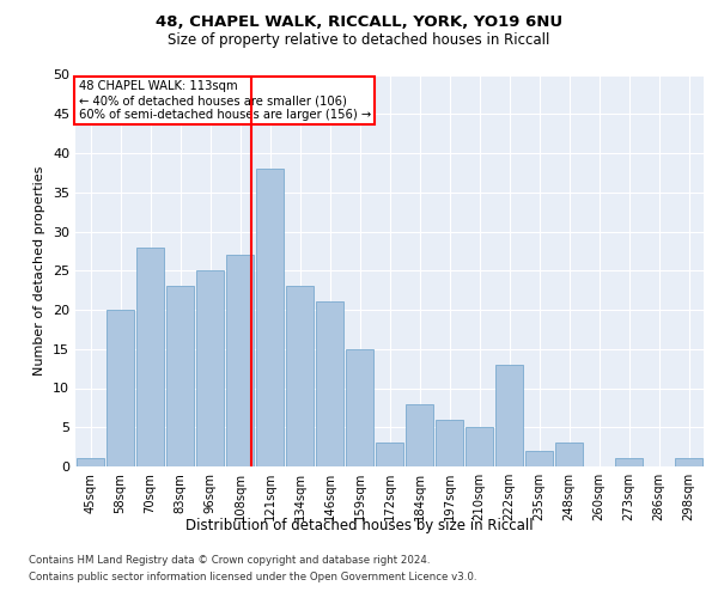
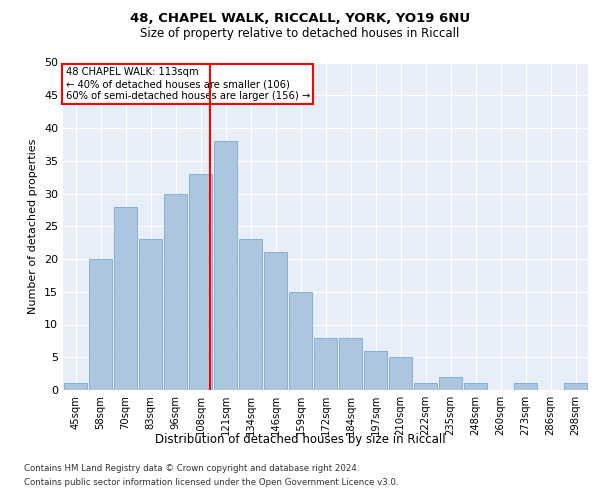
96sqm: 25 -> 30
108sqm: 27 -> 33
172sqm: 3 -> 8
222sqm: 13 -> 1
248sqm: 3 -> 1
